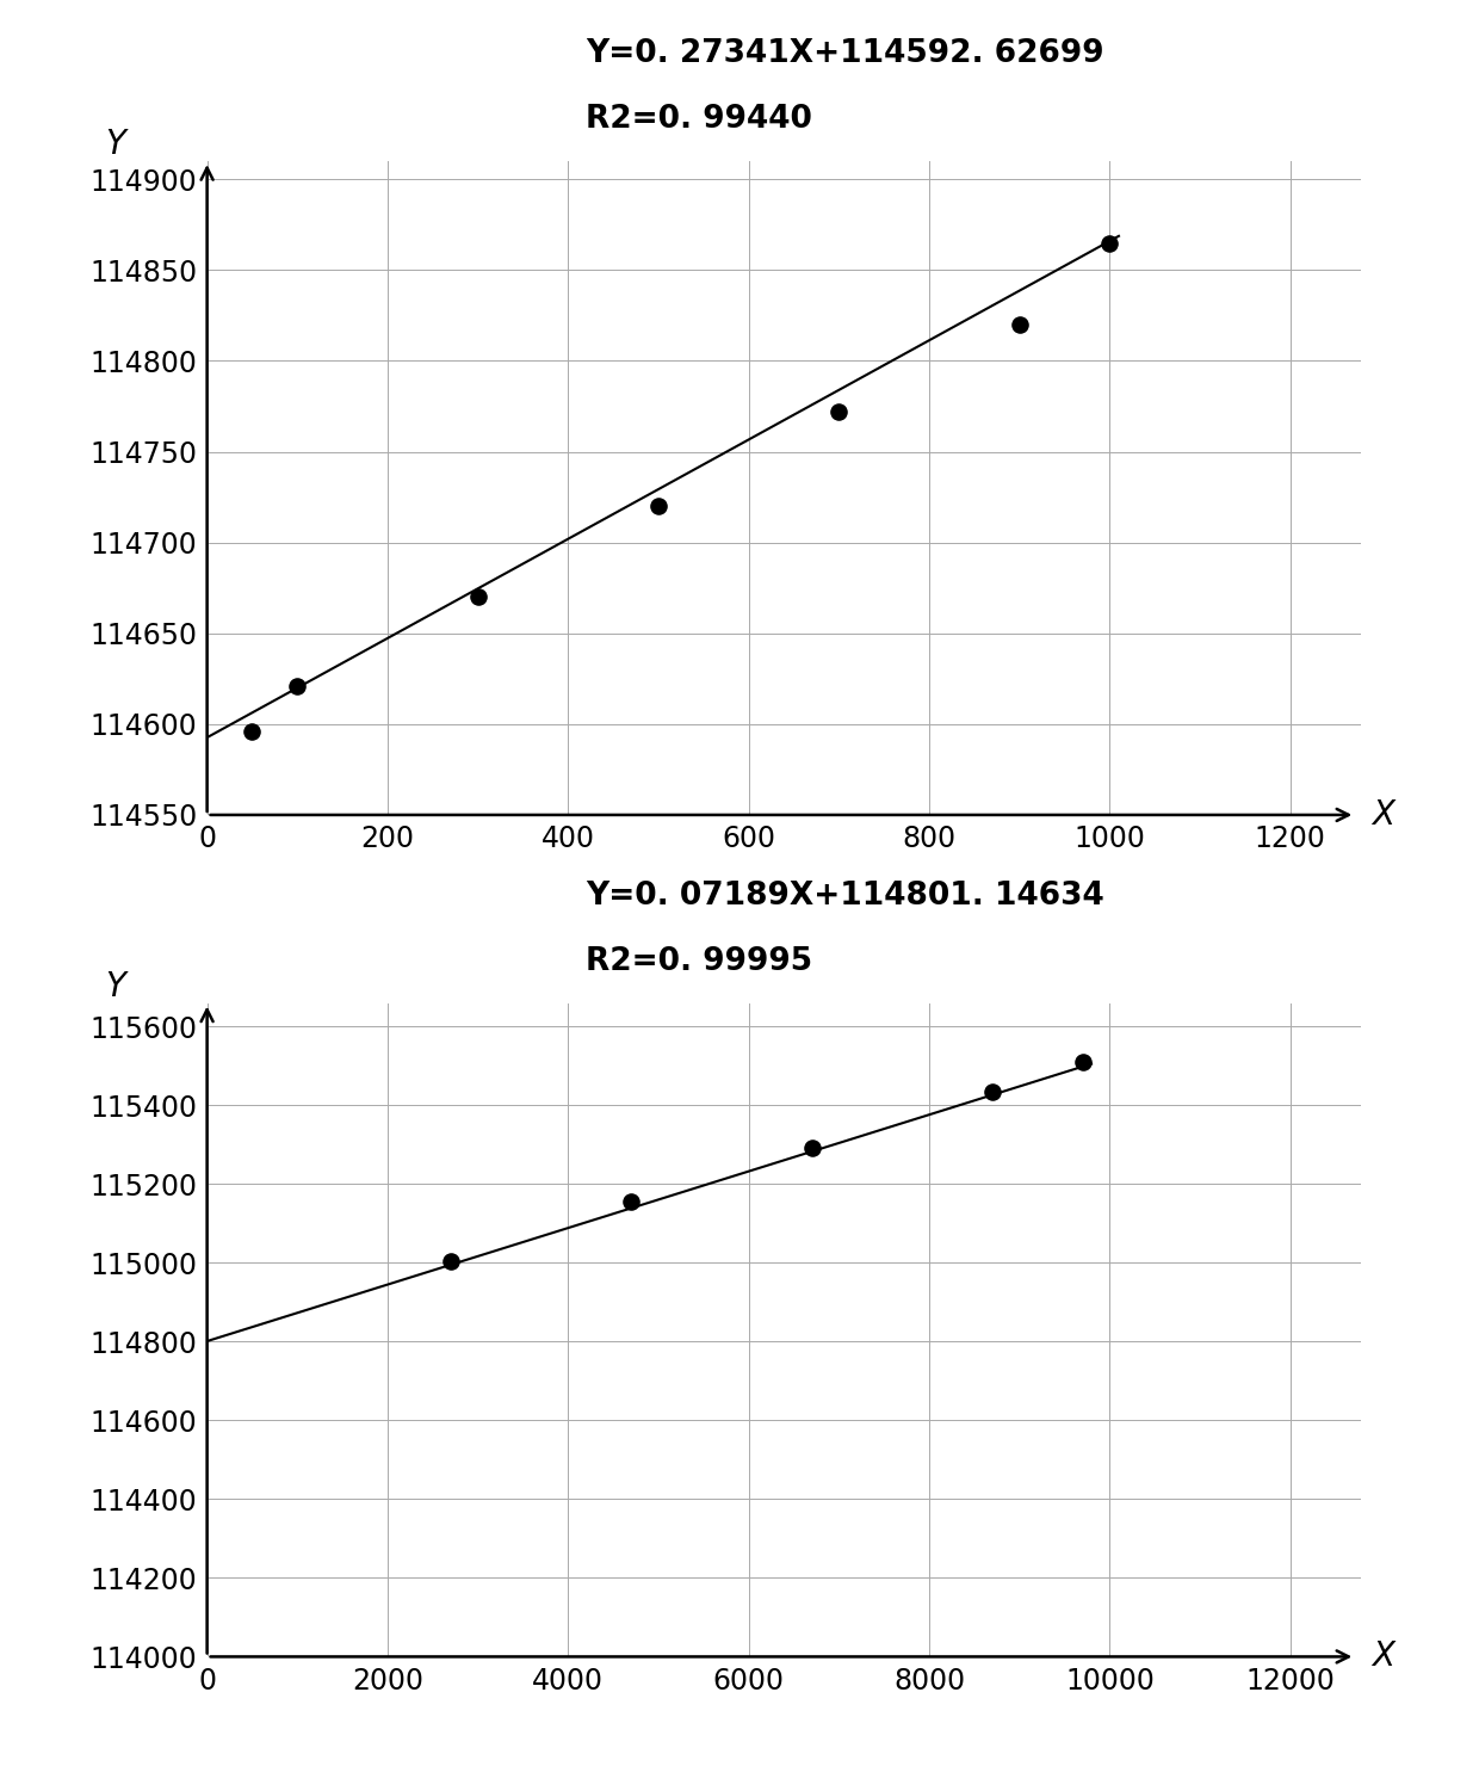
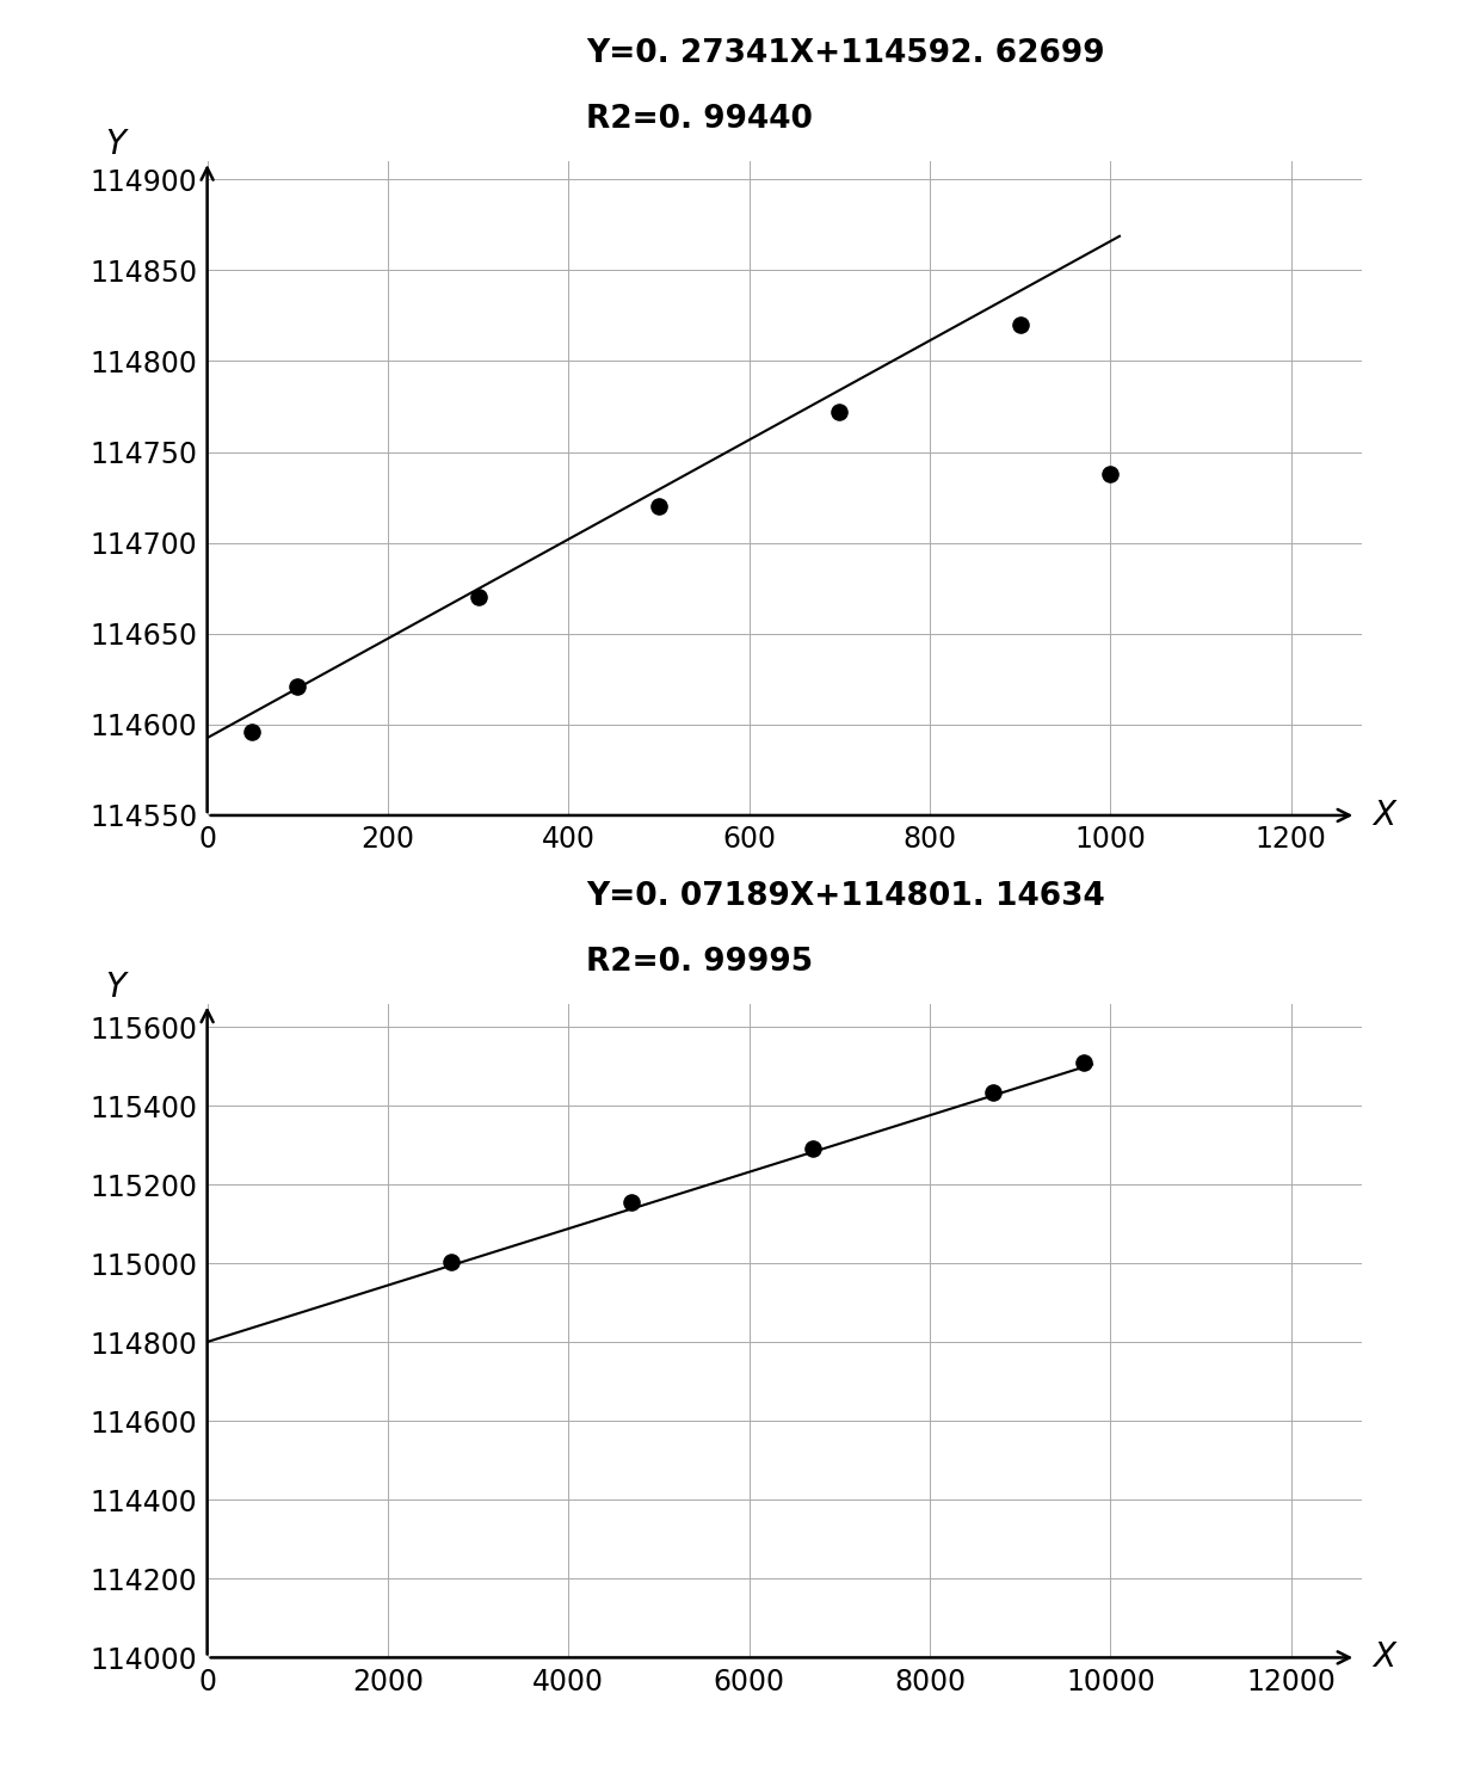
1000: 114865 -> 114738
